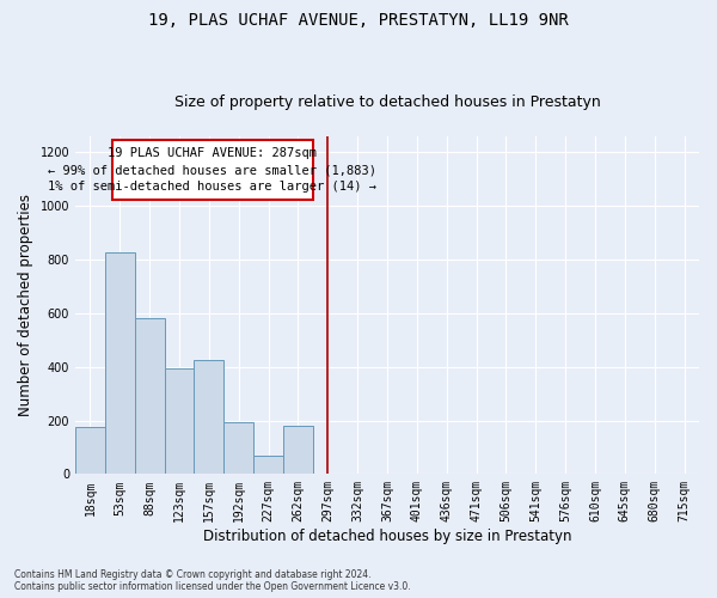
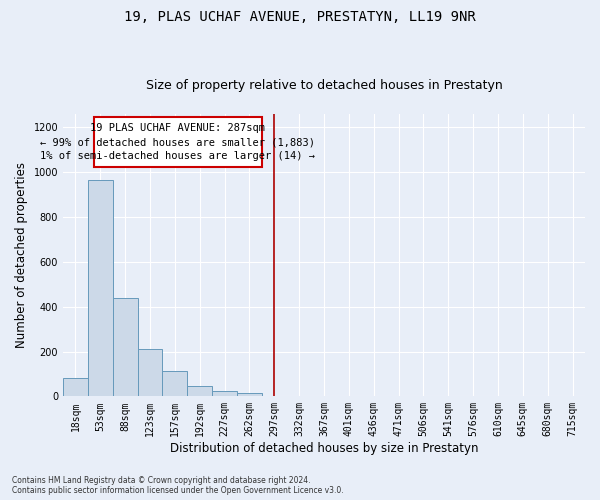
18sqm: 175 -> 80
53sqm: 825 -> 965
88sqm: 580 -> 438
123sqm: 395 -> 210
157sqm: 425 -> 113
192sqm: 195 -> 47
227sqm: 70 -> 23
262sqm: 180 -> 15
